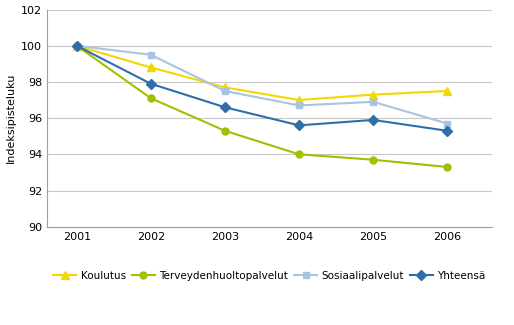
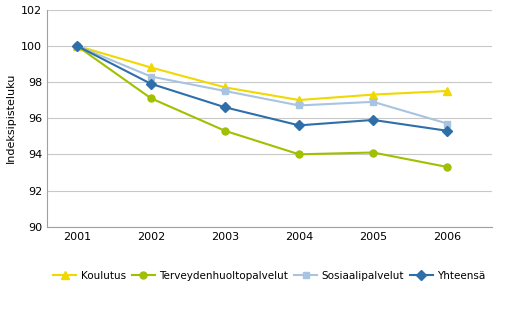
Sosiaalipalvelut/2002: 99.5 -> 98.3
Terveydenhuoltopalvelut/2005: 93.7 -> 94.1
